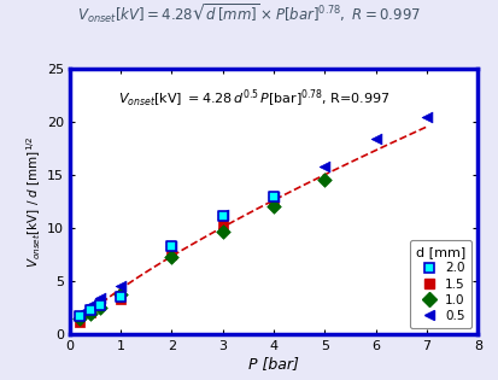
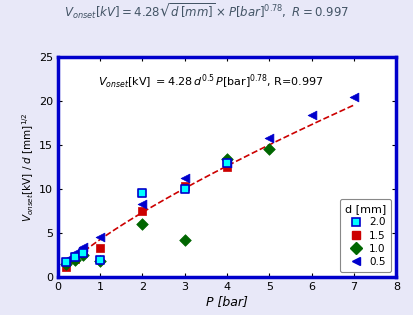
2.0/1: 3.5 -> 2.0
1.0/1: 3.8 -> 1.8
2.0/2: 8.3 -> 9.6
1.0/2: 7.3 -> 6.0
2.0/3: 11.1 -> 10.0
1.0/3: 9.7 -> 4.2
1.0/4: 12.0 -> 13.4
